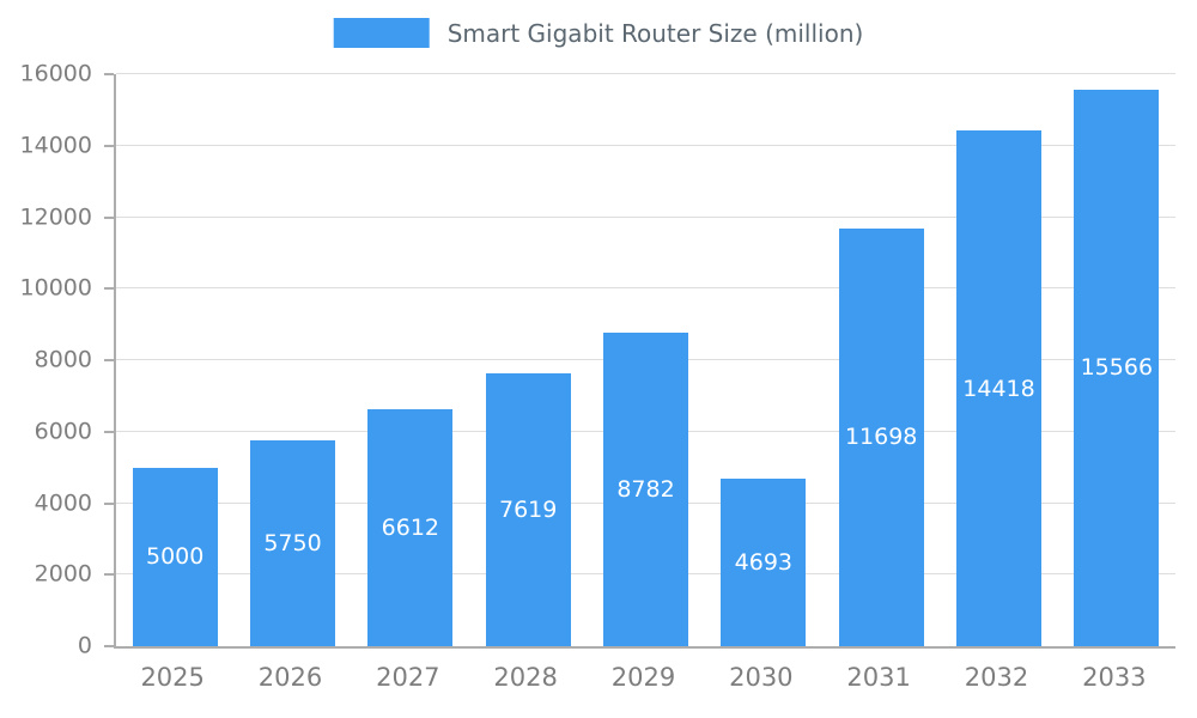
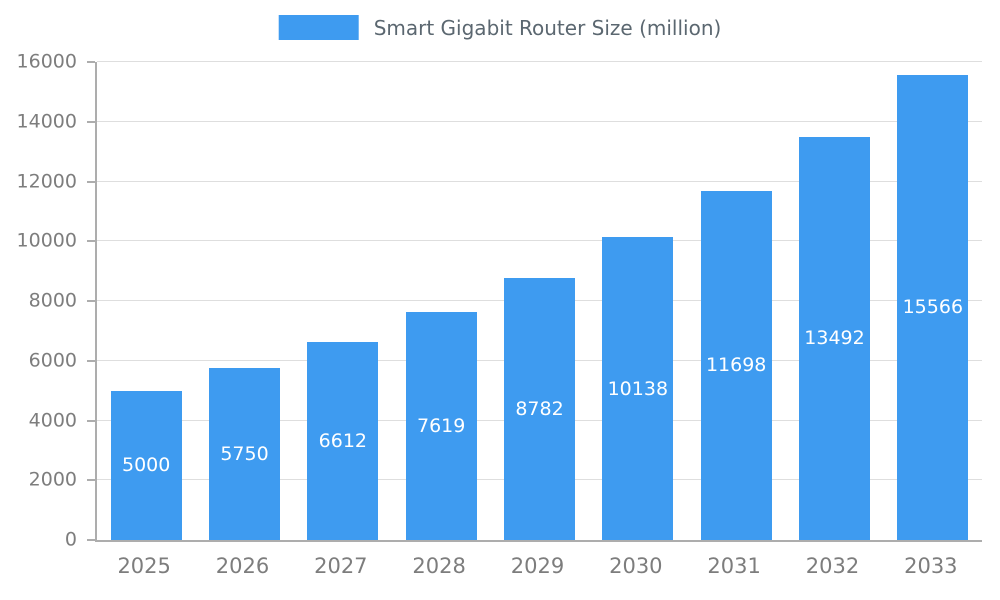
2030: 4693 -> 10138
2032: 14418 -> 13492
